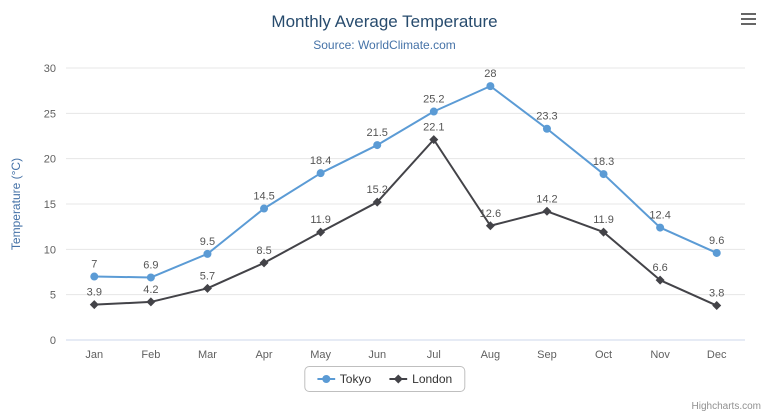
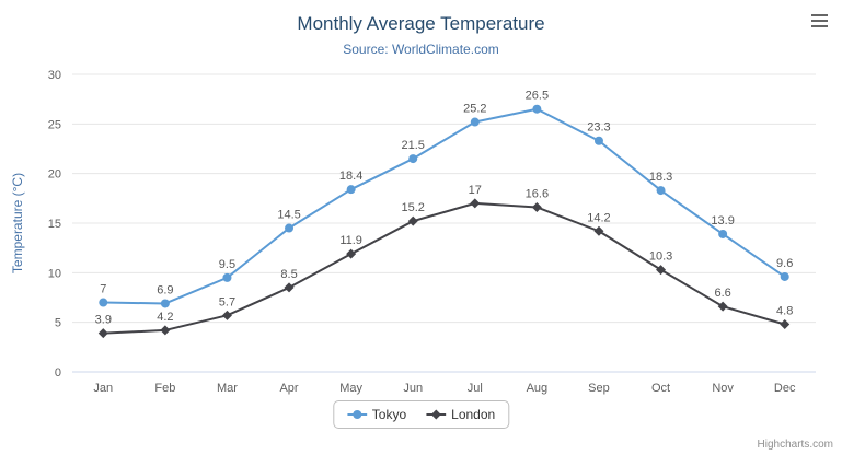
London/Jul: 22.1 -> 17
Tokyo/Aug: 28 -> 26.5
London/Aug: 12.6 -> 16.6
London/Oct: 11.9 -> 10.3
Tokyo/Nov: 12.4 -> 13.9
London/Dec: 3.8 -> 4.8
